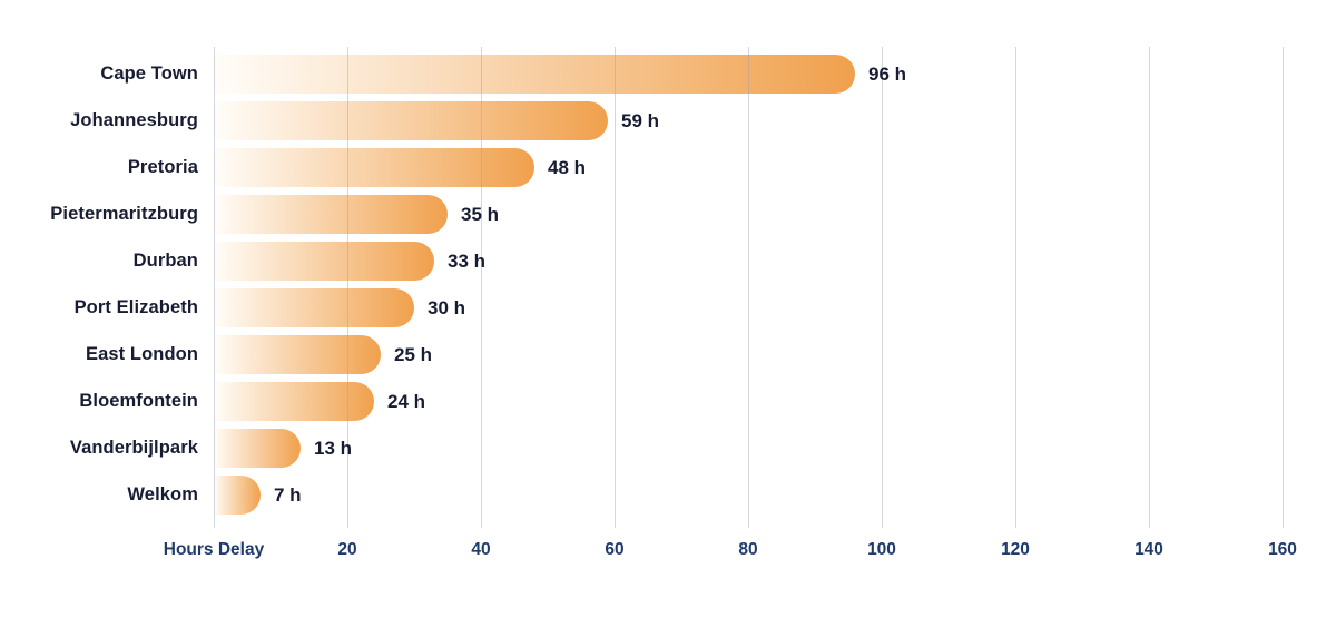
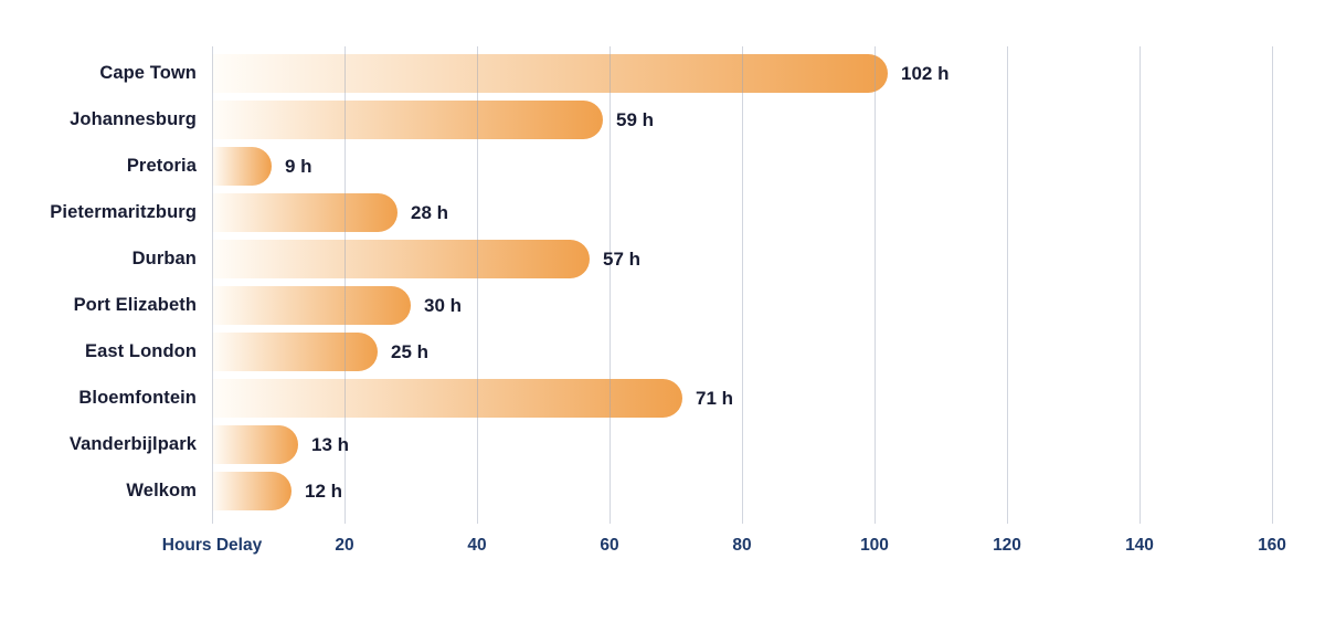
Cape Town: 96 -> 102
Pretoria: 48 -> 9
Pietermaritzburg: 35 -> 28
Durban: 33 -> 57
Bloemfontein: 24 -> 71
Welkom: 7 -> 12
